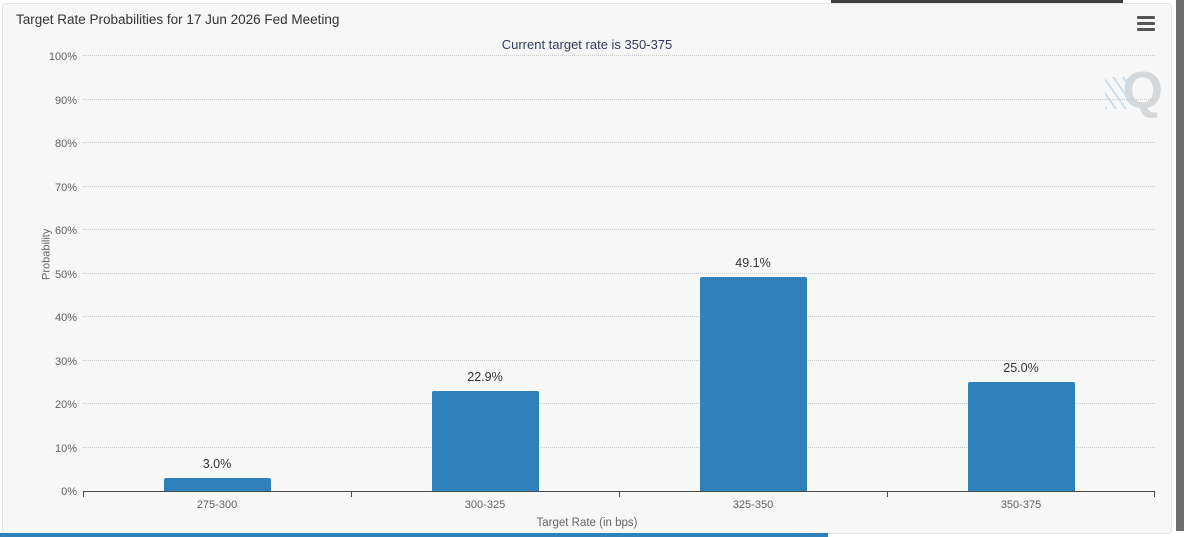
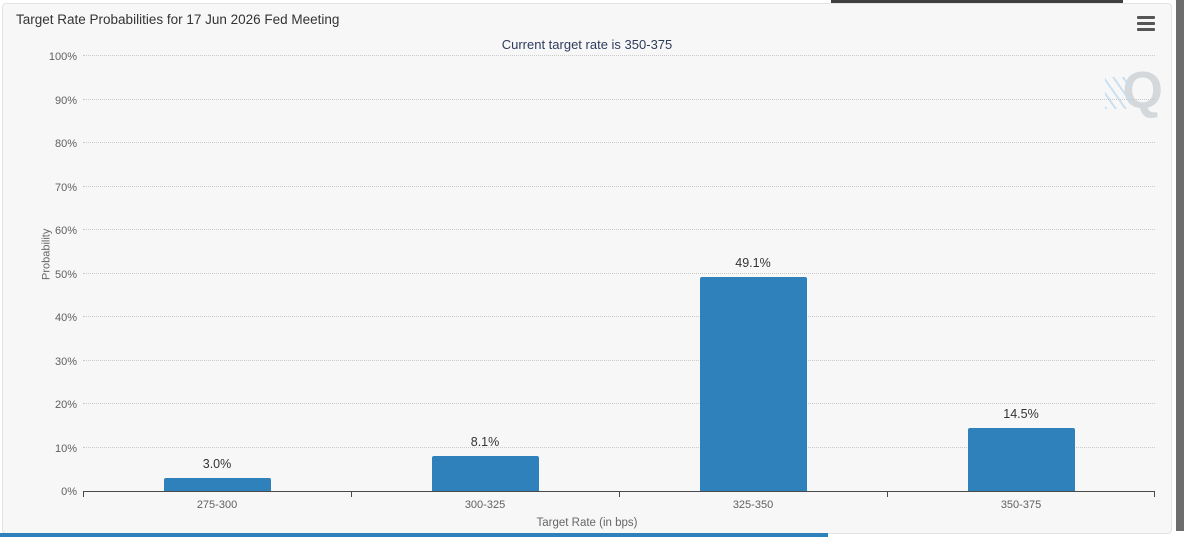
300-325: 22.9% -> 8.1%
350-375: 25.0% -> 14.5%
